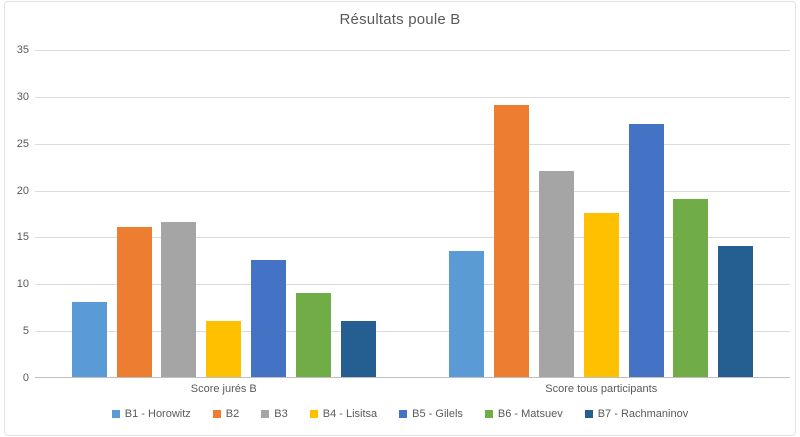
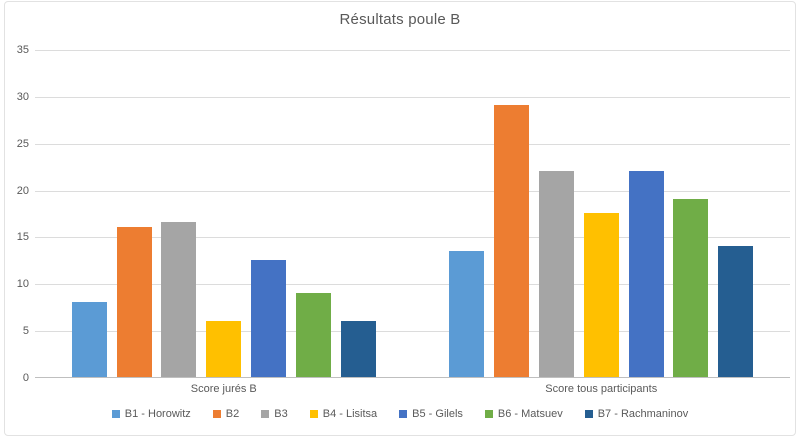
B5 - Gilels/Score tous participants: 27 -> 22
